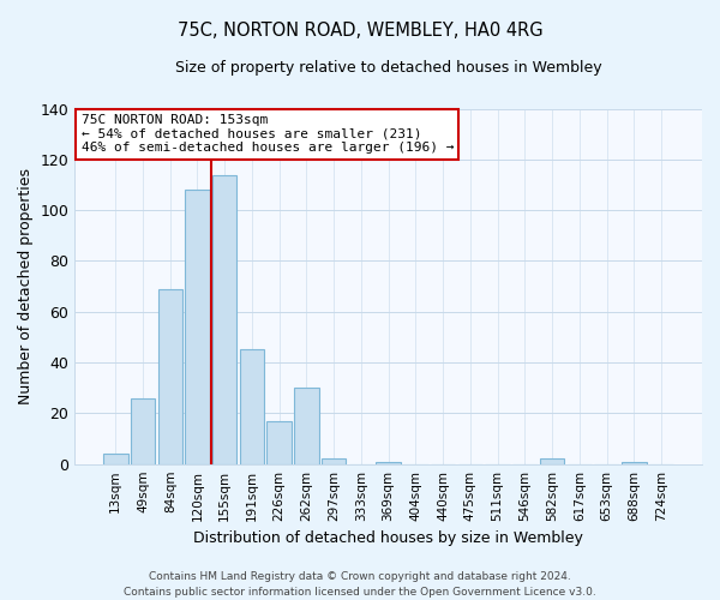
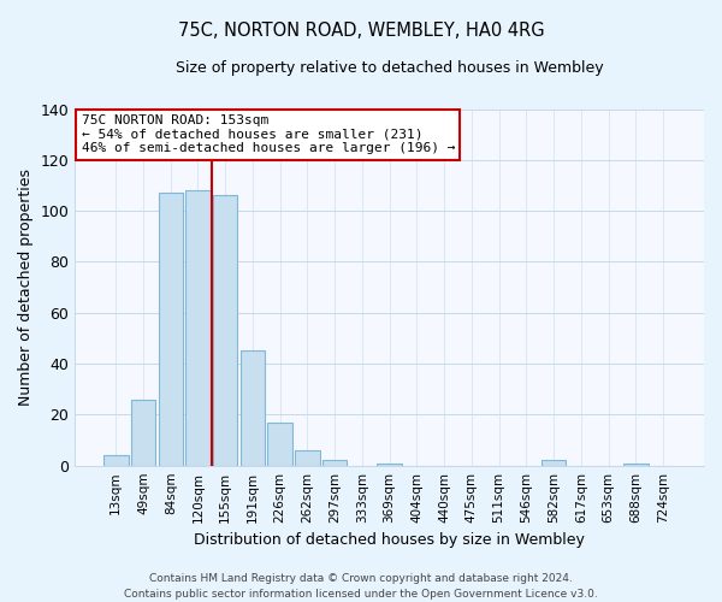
84sqm: 69 -> 107
155sqm: 114 -> 106
262sqm: 30 -> 6
